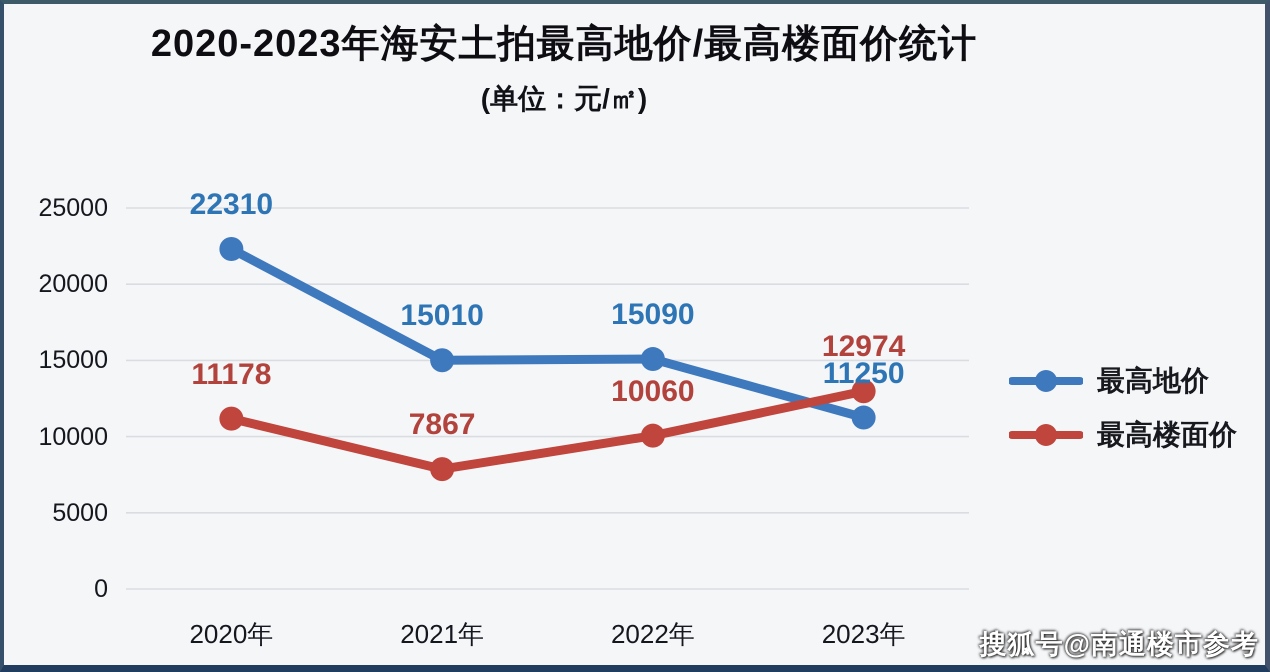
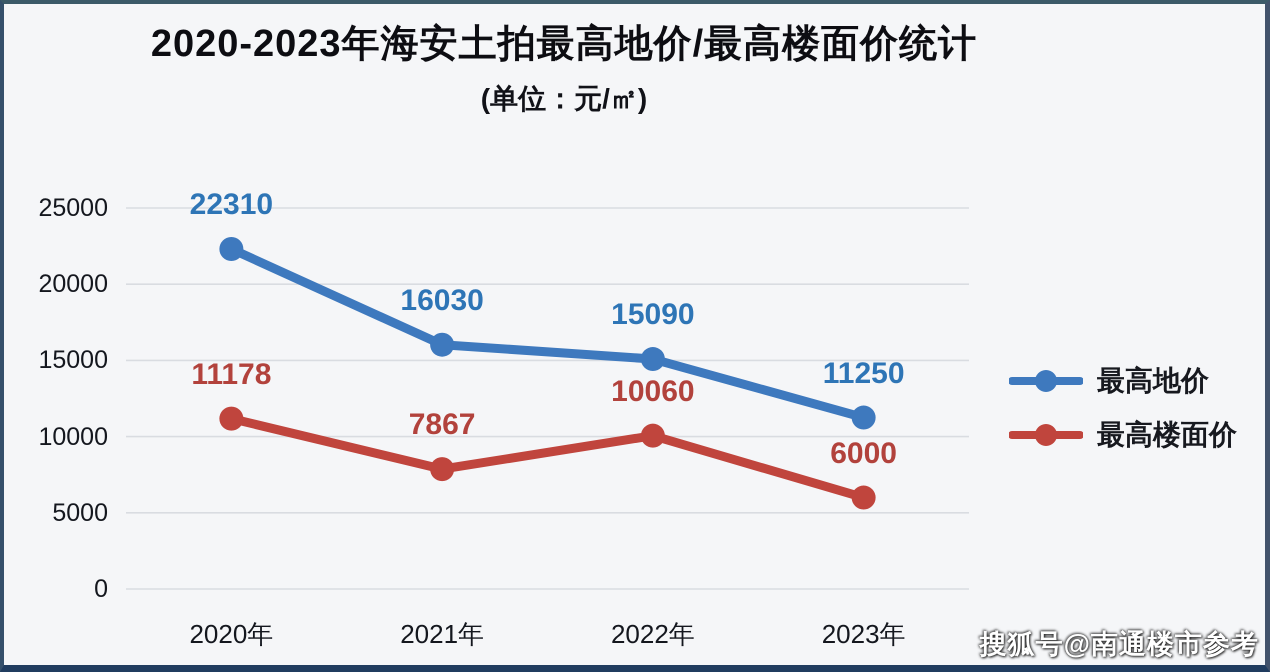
最高地价/2021年: 15010 -> 16030
最高楼面价/2023年: 12974 -> 6000
